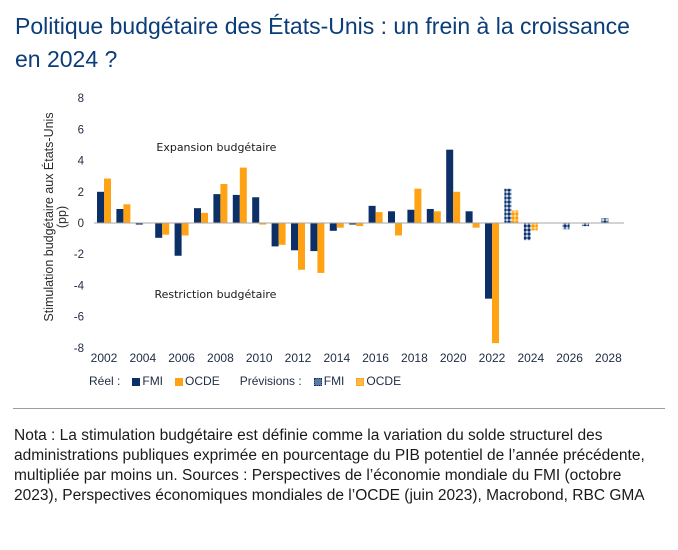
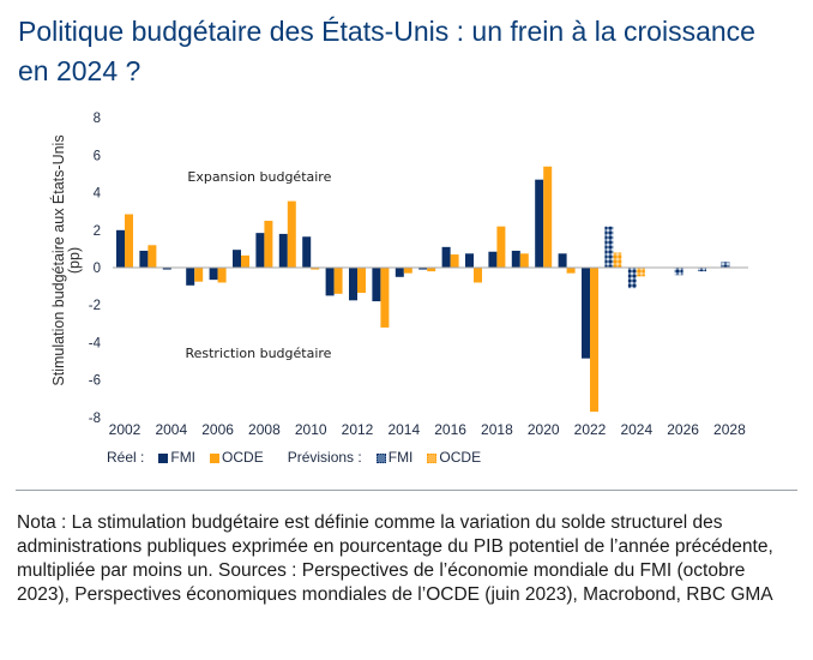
FMI/2006: -2.1 -> -0.7
OCDE/2012: -3.0 -> -1.4
OCDE/2020: 2.0 -> 5.4
